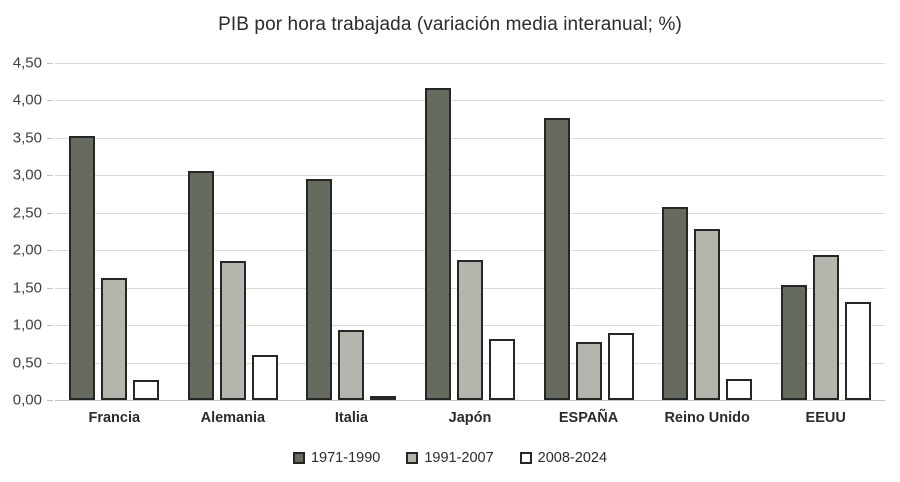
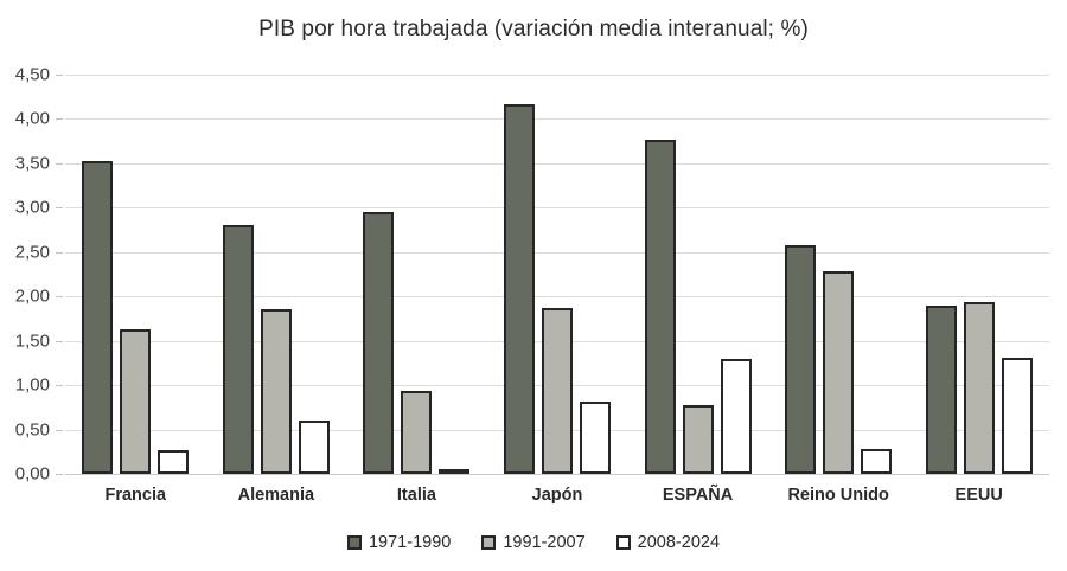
1971-1990/Alemania: 3,1 -> 2,8
2008-2024/ESPAÑA: 0,9 -> 1,3
1971-1990/EEUU: 1,5 -> 1,9
